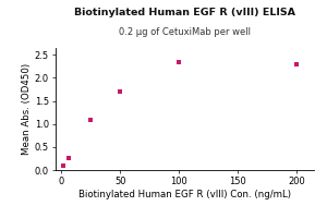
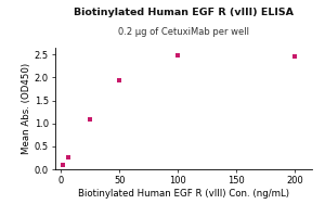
50: 1.70 -> 1.93
100: 2.35 -> 2.48
200: 2.30 -> 2.47
